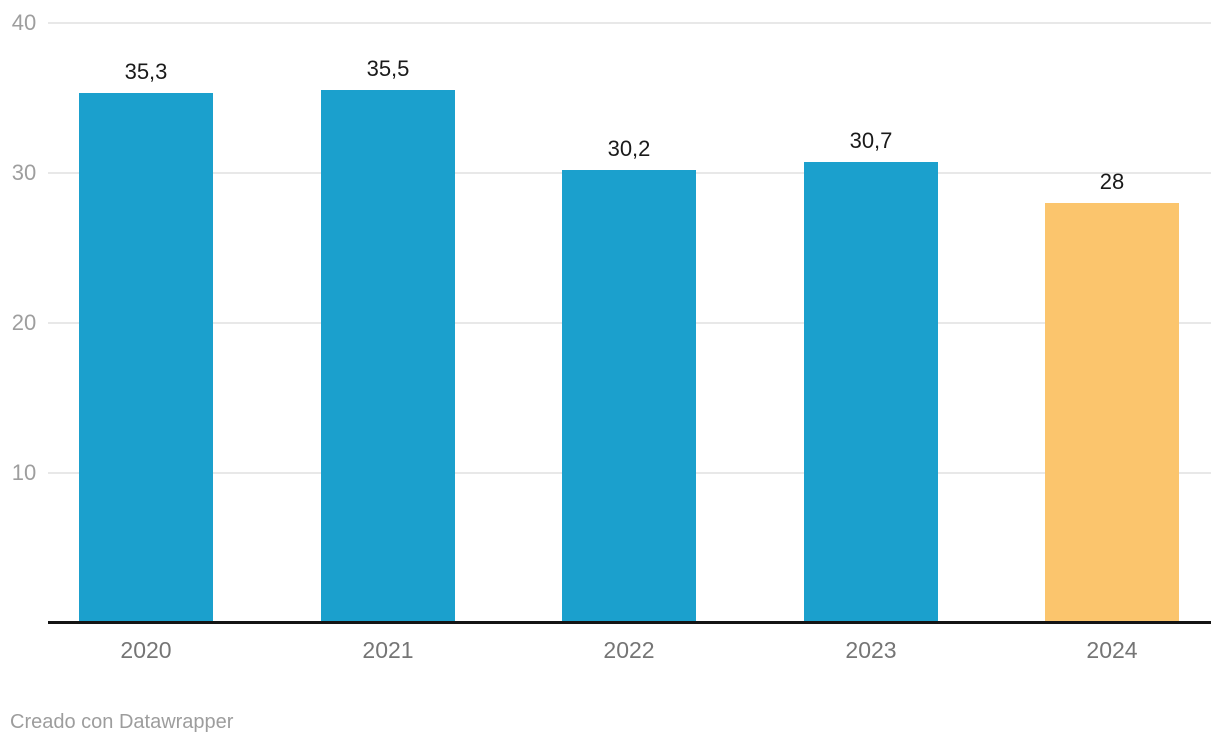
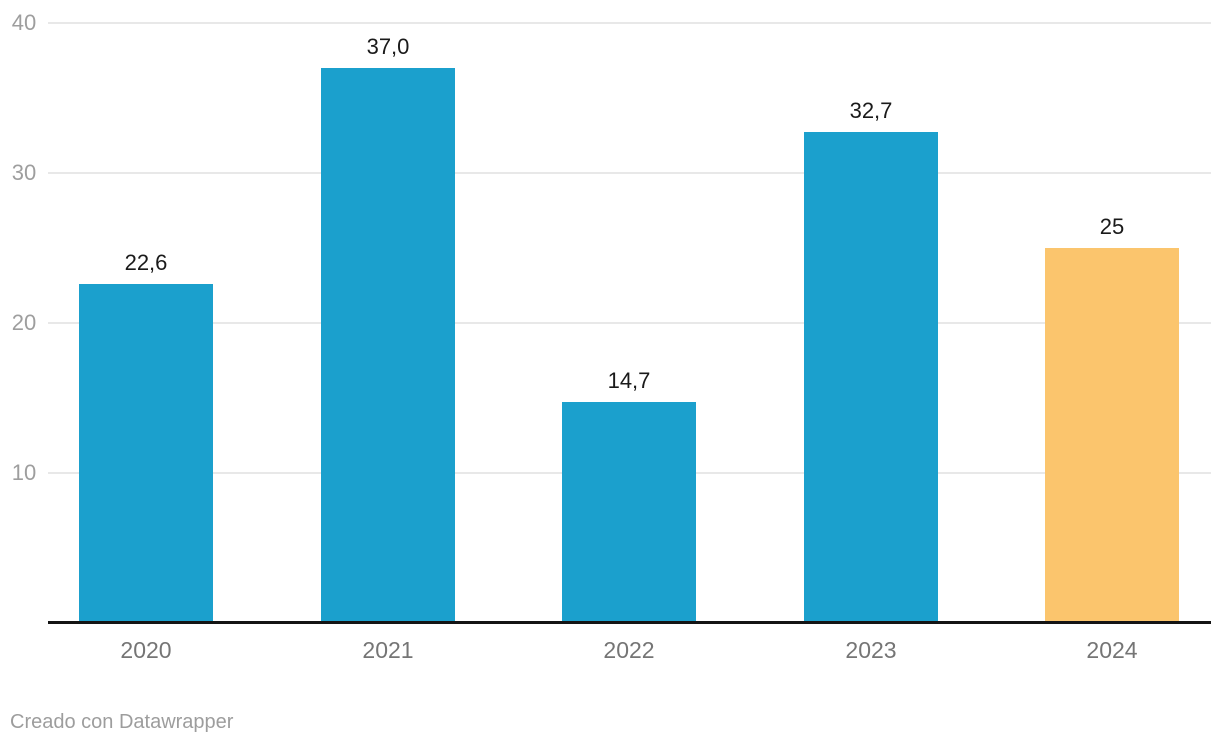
2020: 35,3 -> 22,6
2021: 35,5 -> 37,0
2022: 30,2 -> 14,7
2023: 30,7 -> 32,7
2024: 28 -> 25
